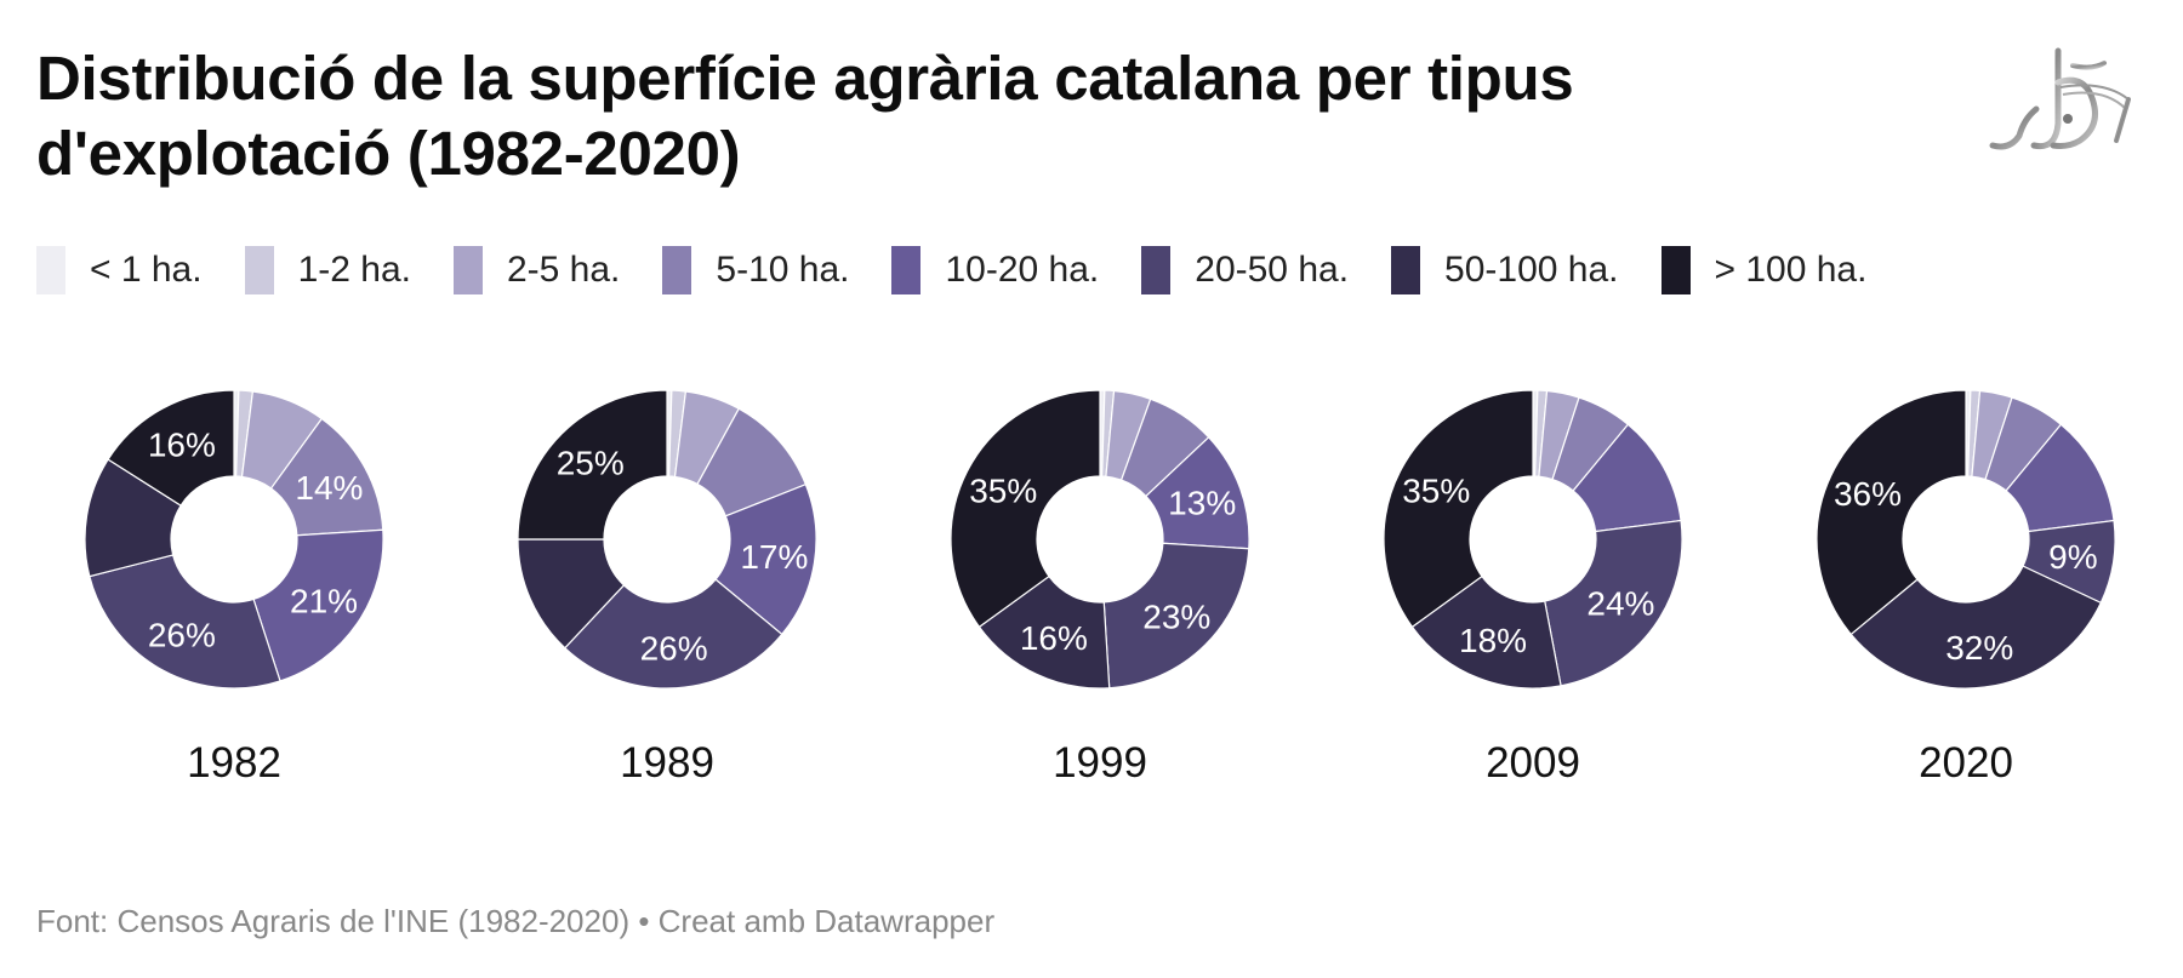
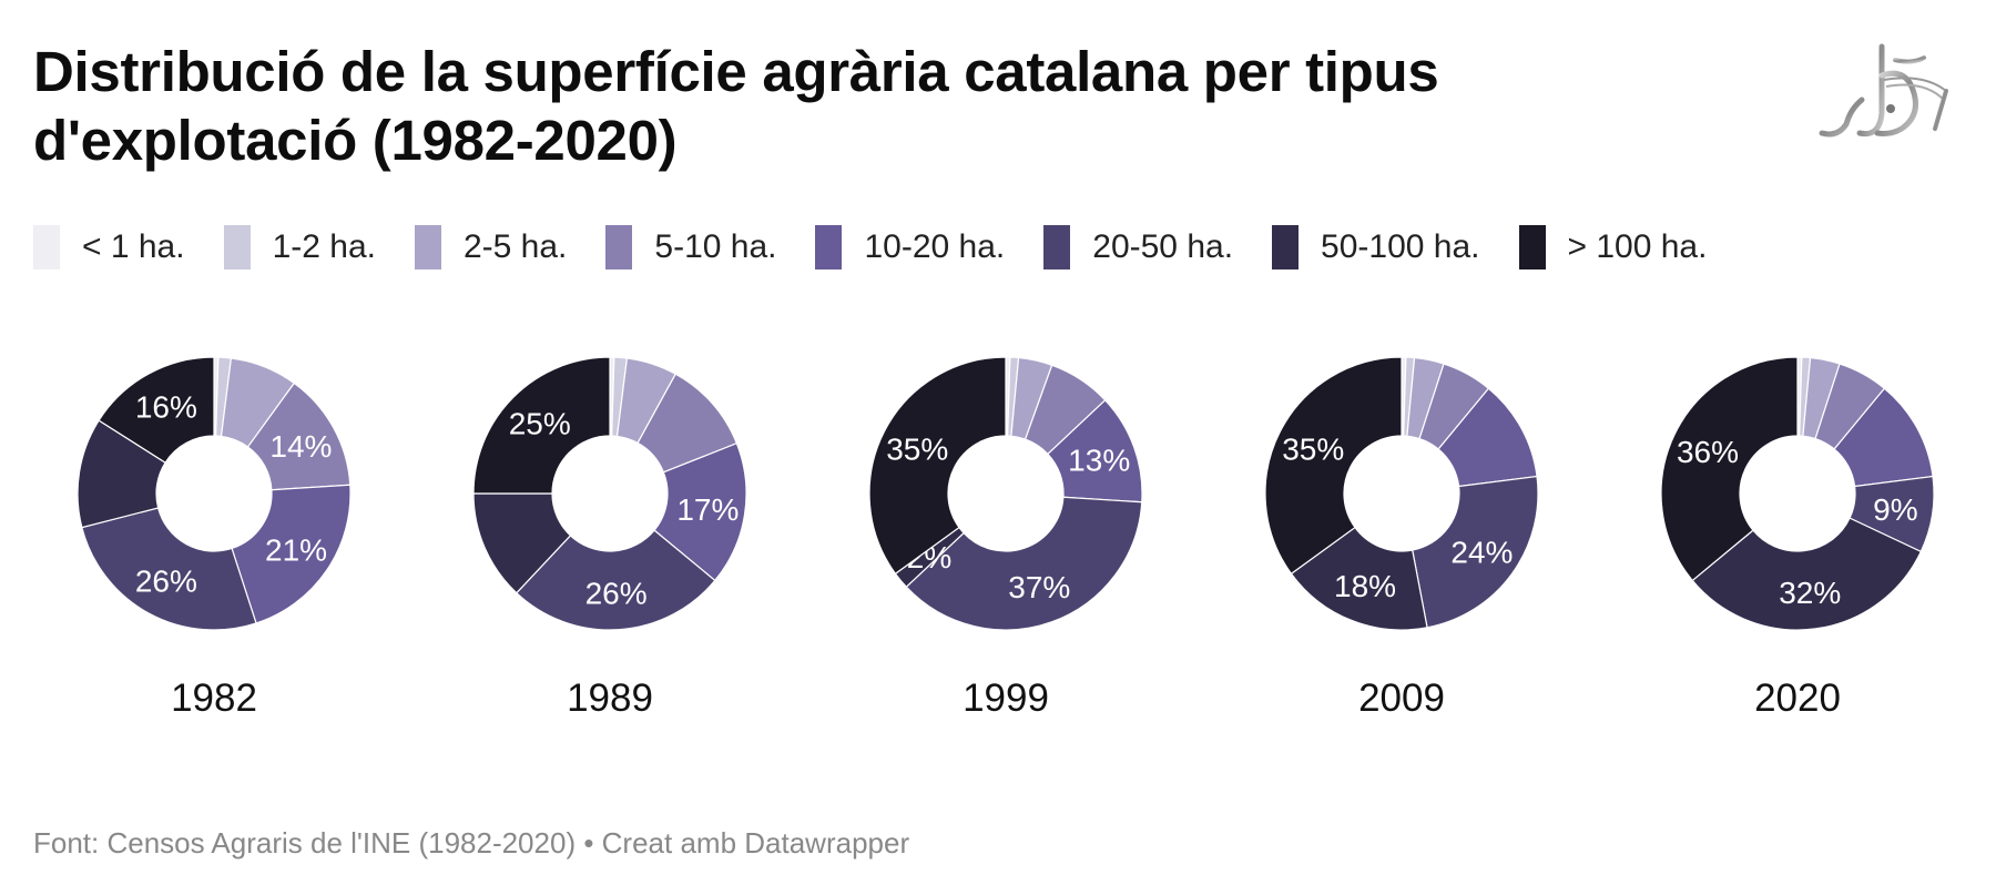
1999/20-50 ha.: 23% -> 37%
1999/50-100 ha.: 16% -> 2%
